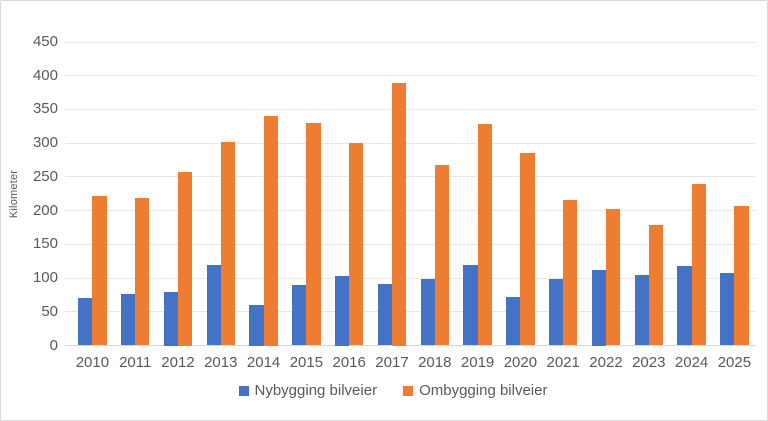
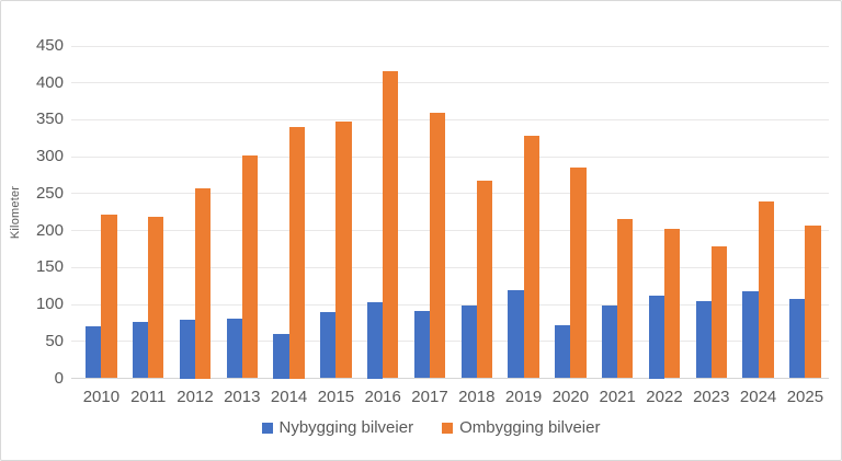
Nybygging bilveier/2013: 120 -> 80
Ombygging bilveier/2015: 330 -> 350
Ombygging bilveier/2016: 300 -> 420
Ombygging bilveier/2017: 390 -> 360
